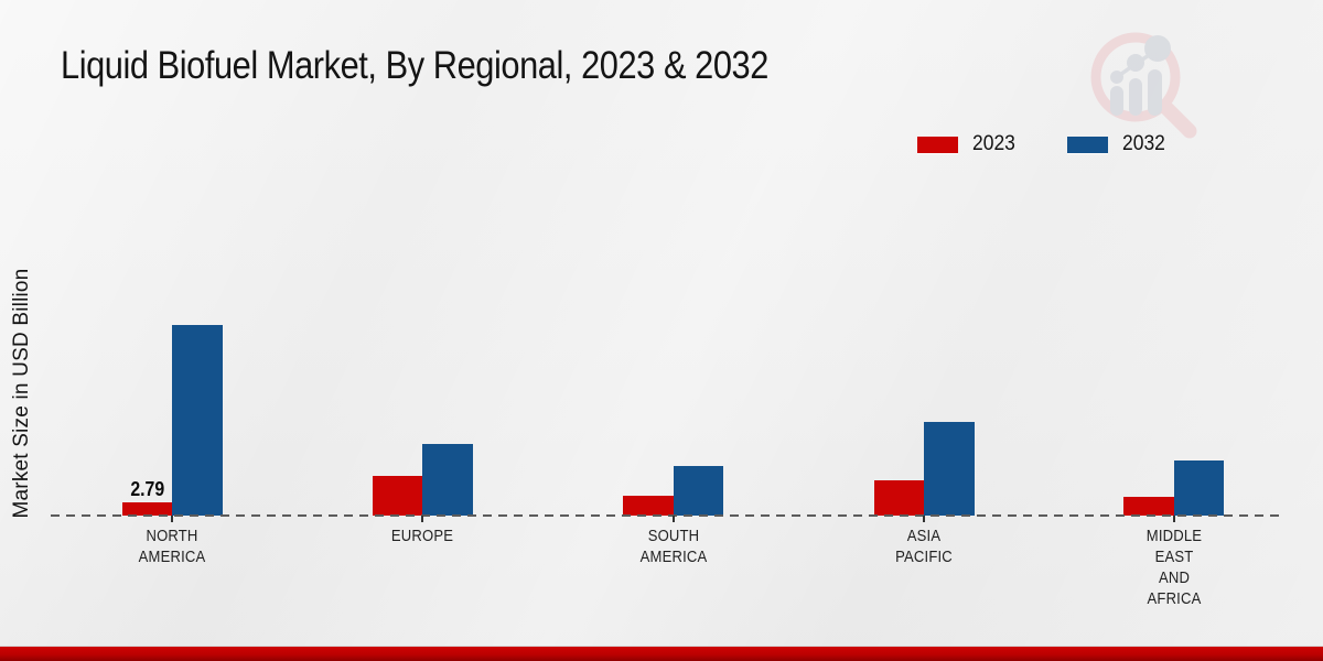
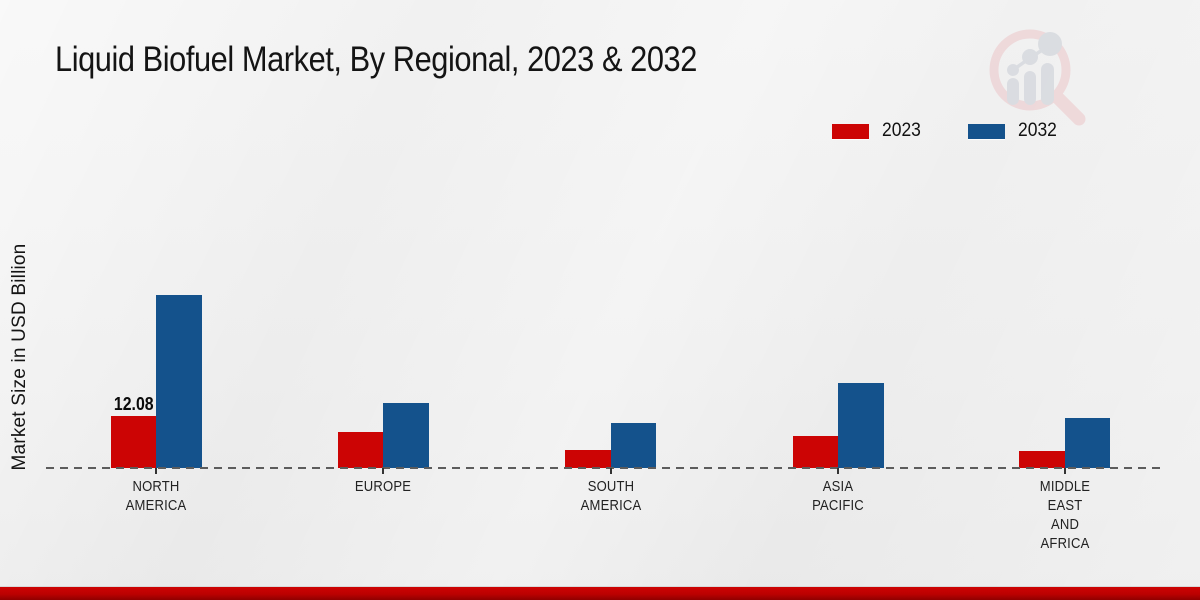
2023/NORTH AMERICA: 2.79 -> 12.08
